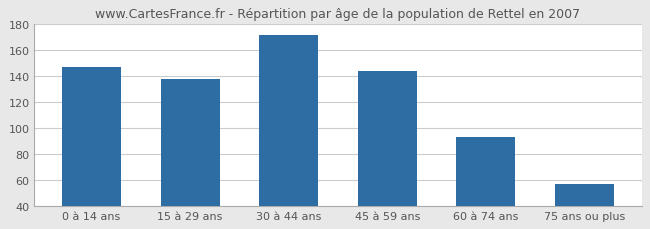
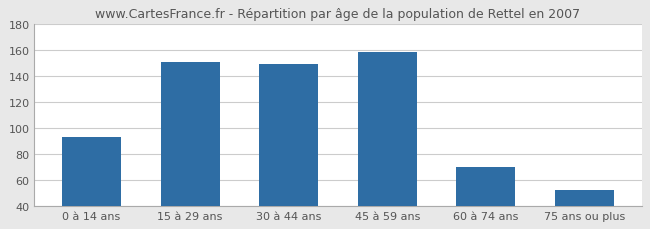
0 à 14 ans: 147 -> 93
15 à 29 ans: 138 -> 151
30 à 44 ans: 172 -> 149
45 à 59 ans: 144 -> 159
60 à 74 ans: 93 -> 70
75 ans ou plus: 57 -> 52
